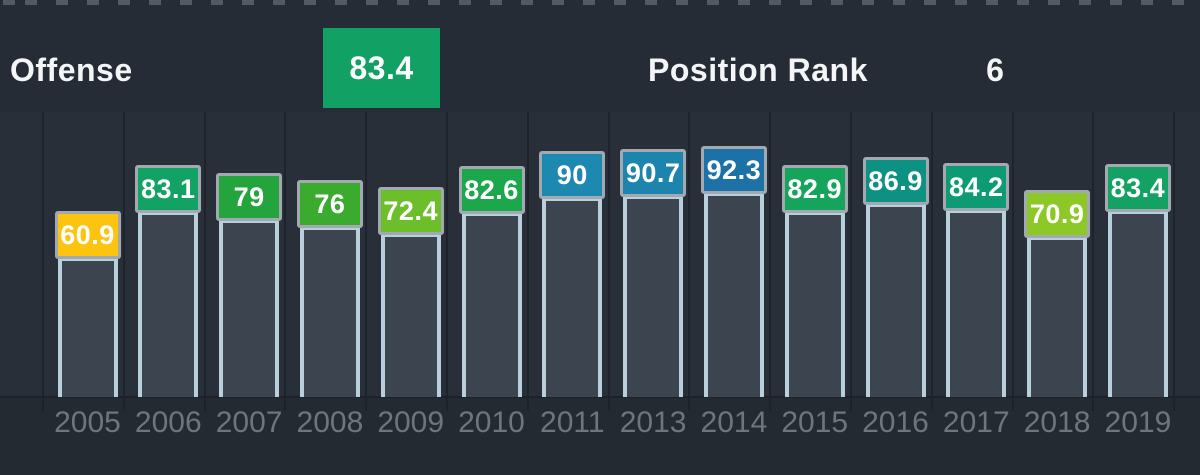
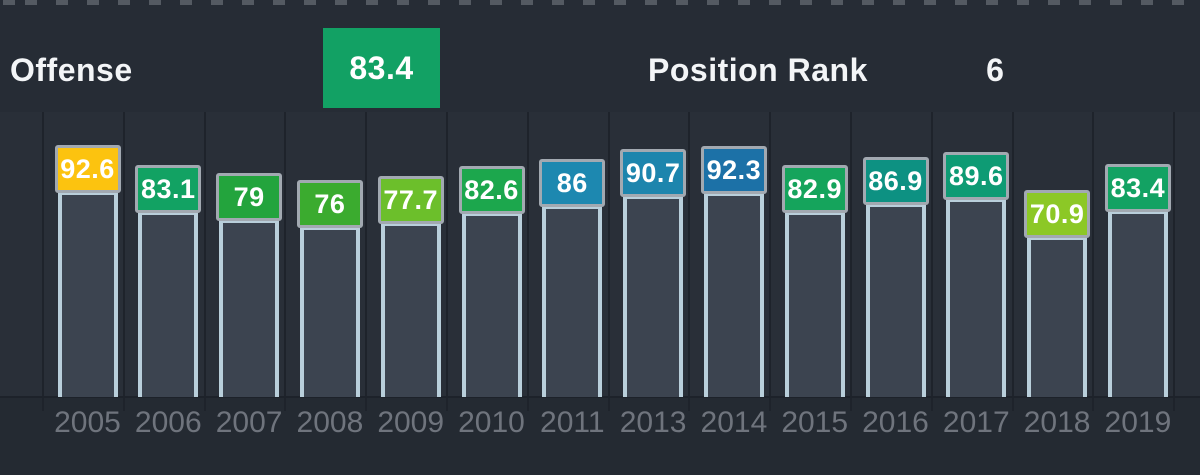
2005: 60.9 -> 92.6
2009: 72.4 -> 77.7
2011: 90 -> 86
2017: 84.2 -> 89.6
